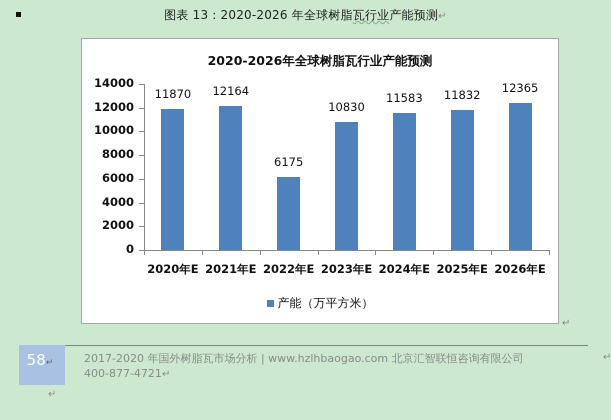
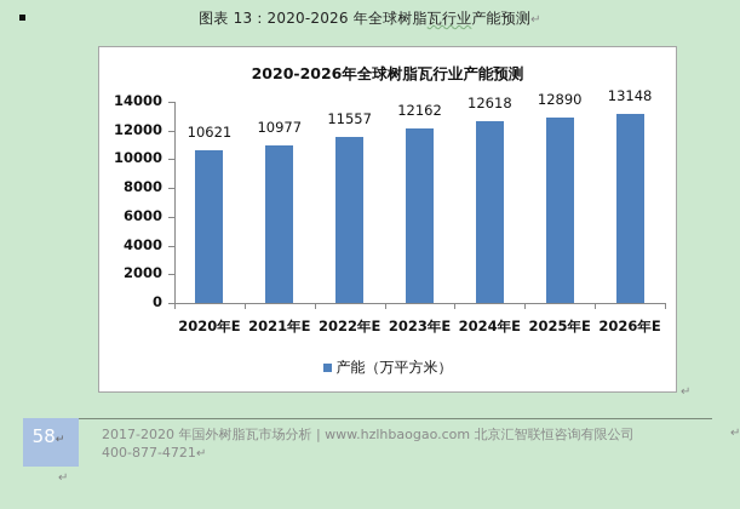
2020年E: 11870 -> 10621
2021年E: 12164 -> 10977
2022年E: 6175 -> 11557
2023年E: 10830 -> 12162
2024年E: 11583 -> 12618
2025年E: 11832 -> 12890
2026年E: 12365 -> 13148
